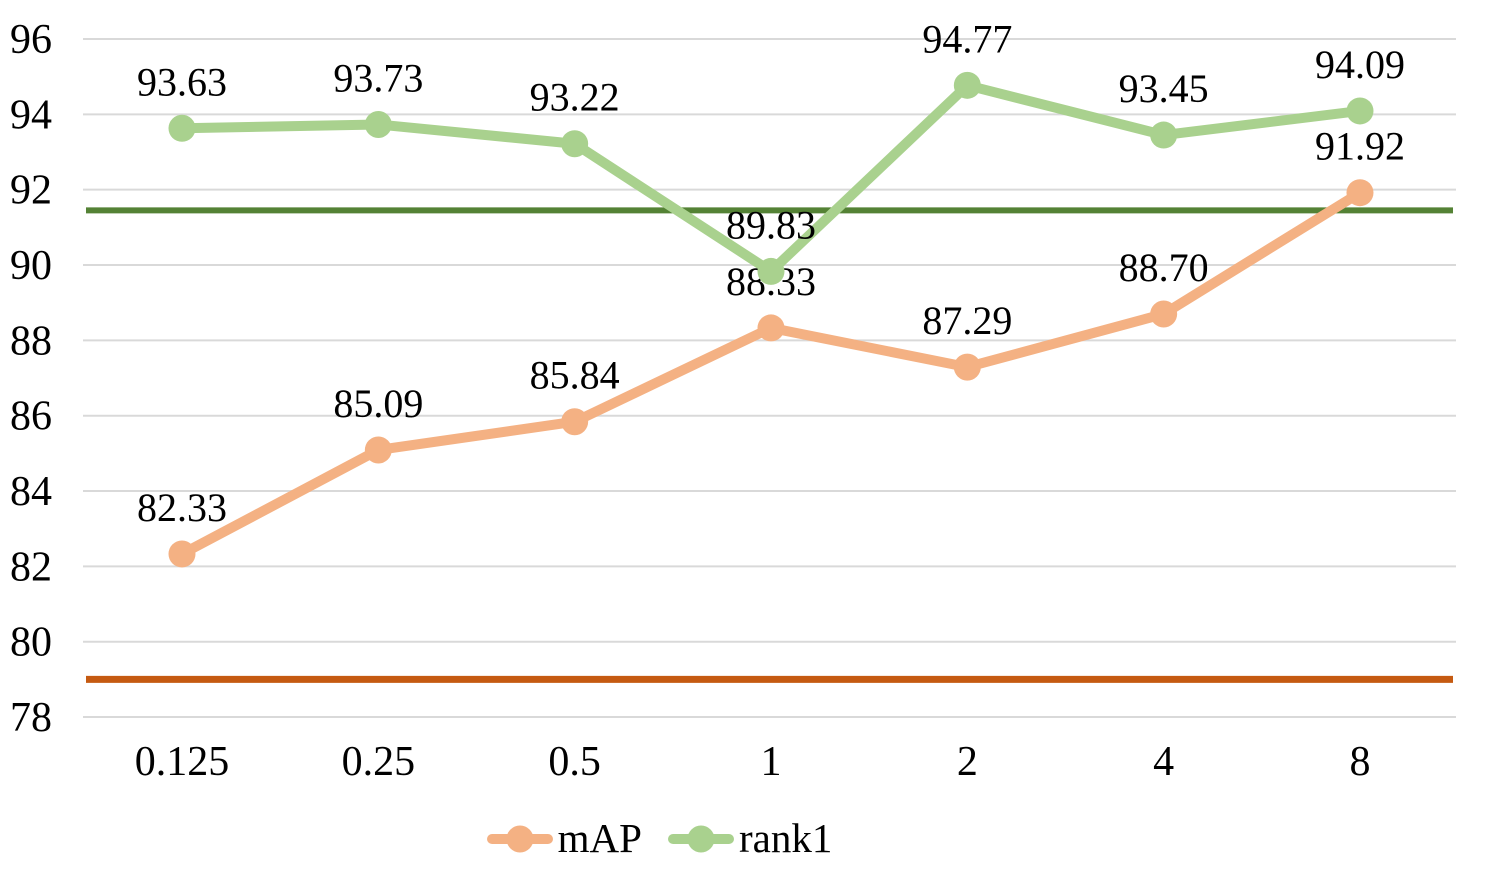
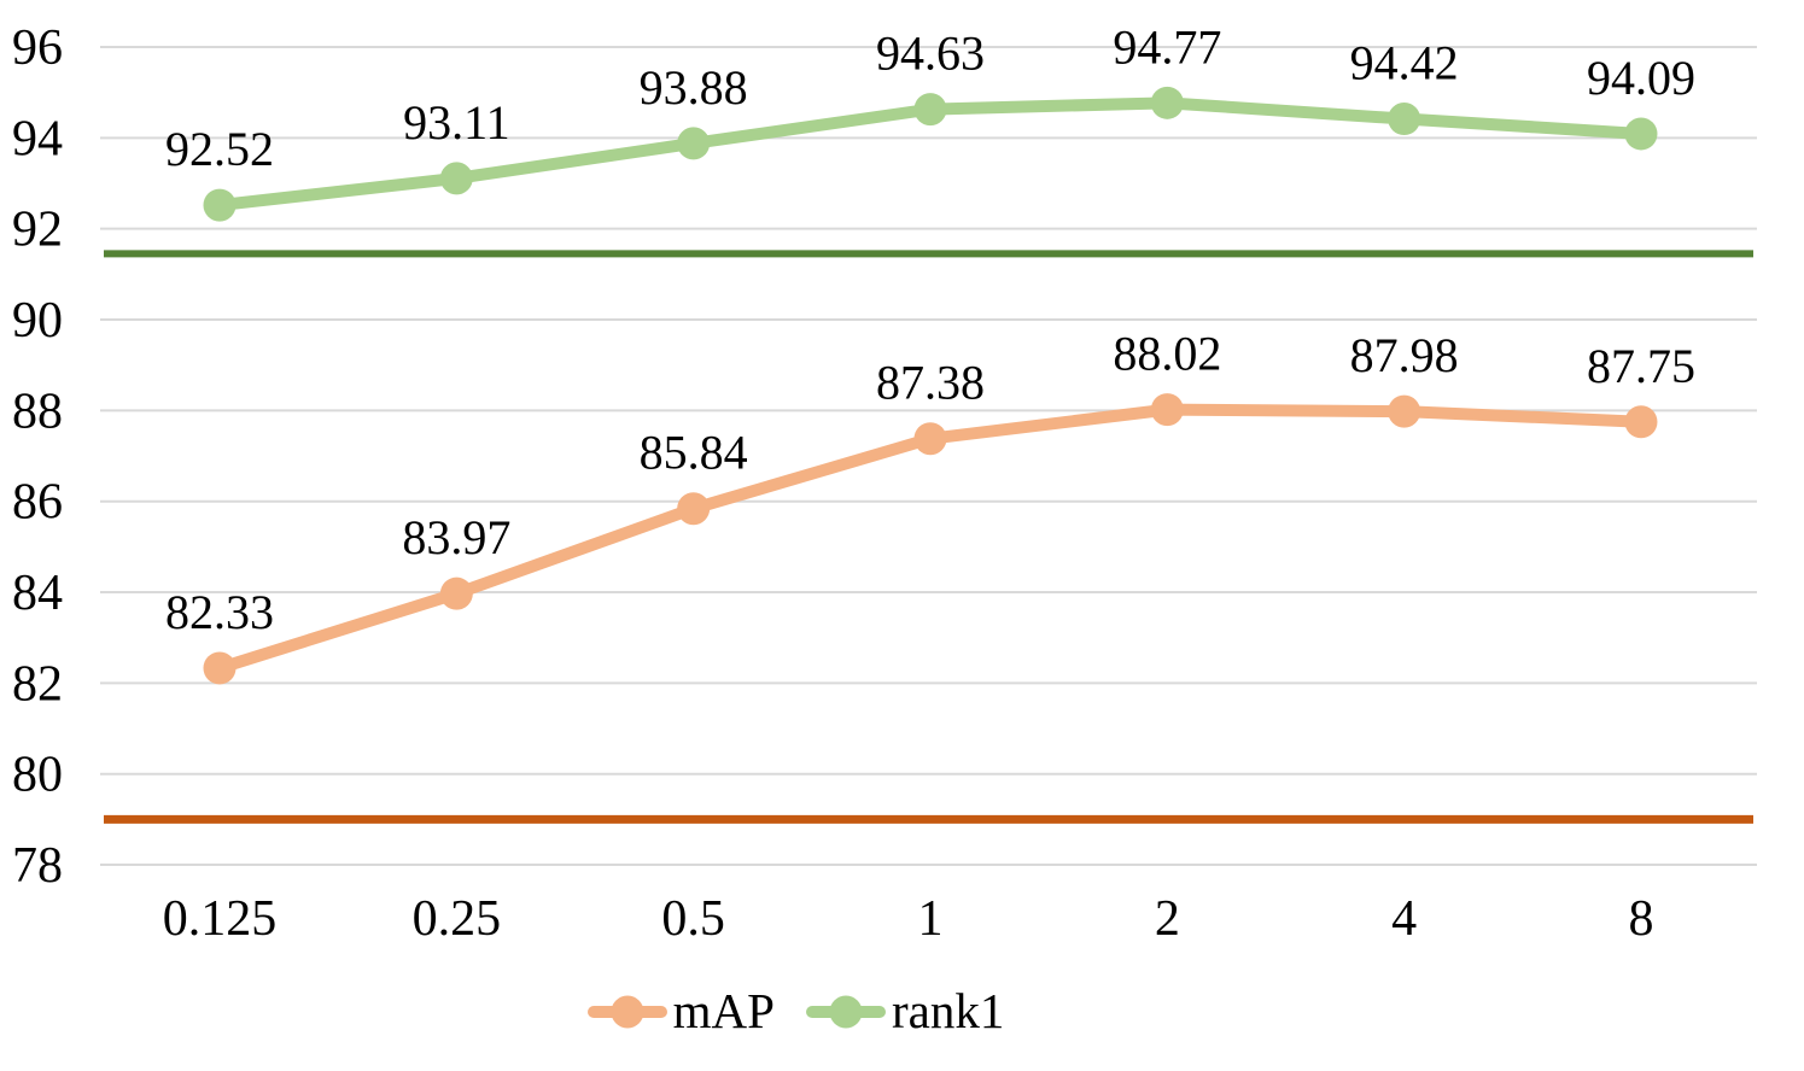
rank1/0.125: 93.63 -> 92.52
mAP/0.25: 85.09 -> 83.97
rank1/0.25: 93.73 -> 93.11
rank1/0.5: 93.22 -> 93.88
mAP/1: 88.33 -> 87.38
rank1/1: 89.83 -> 94.63
mAP/2: 87.29 -> 88.02
mAP/4: 88.70 -> 87.98
rank1/4: 93.45 -> 94.42
mAP/8: 91.92 -> 87.75
